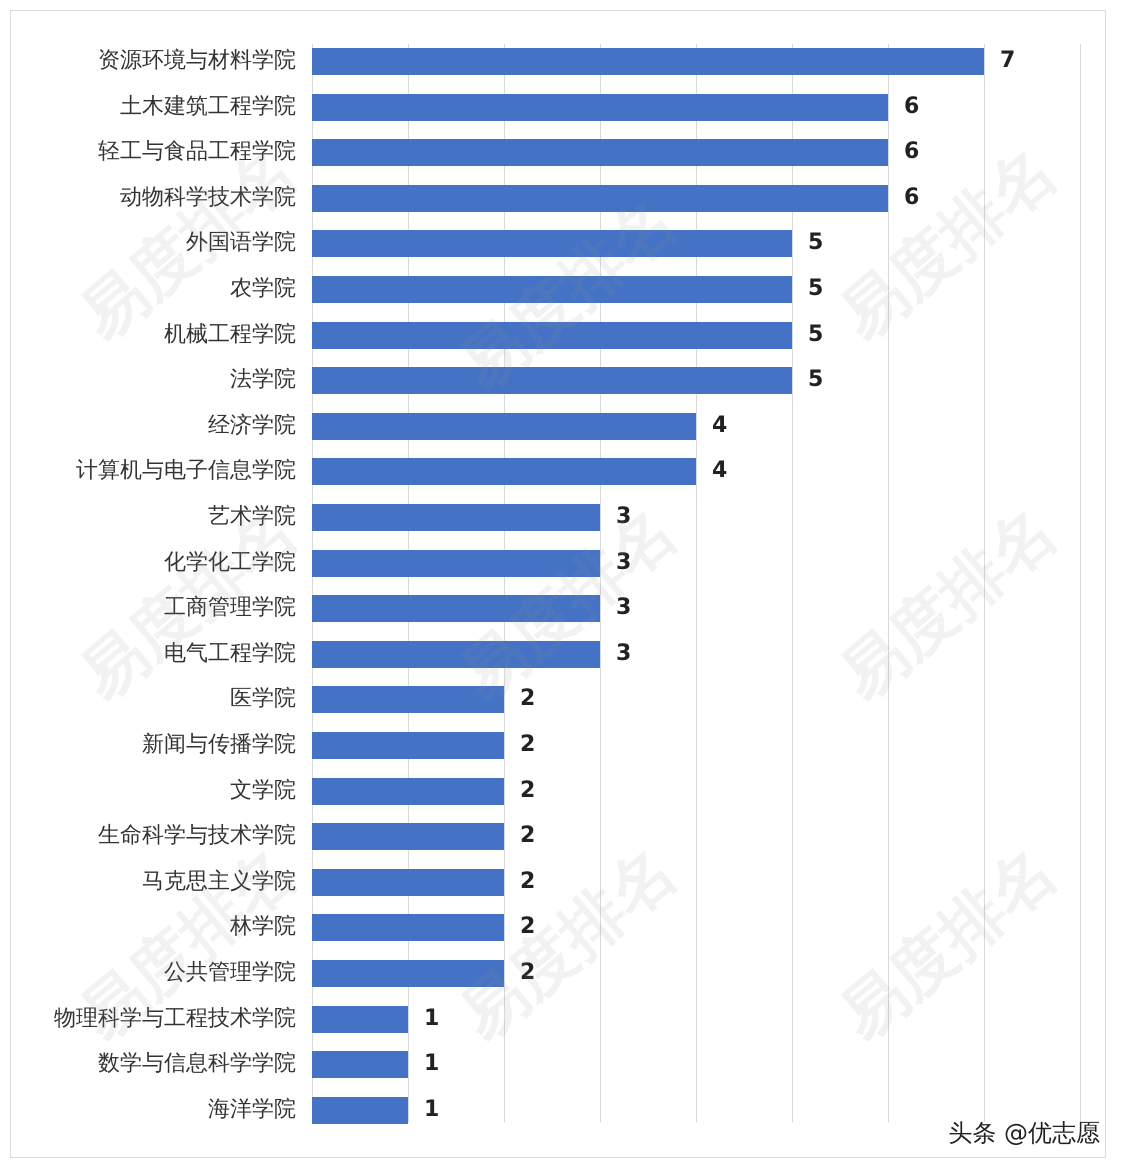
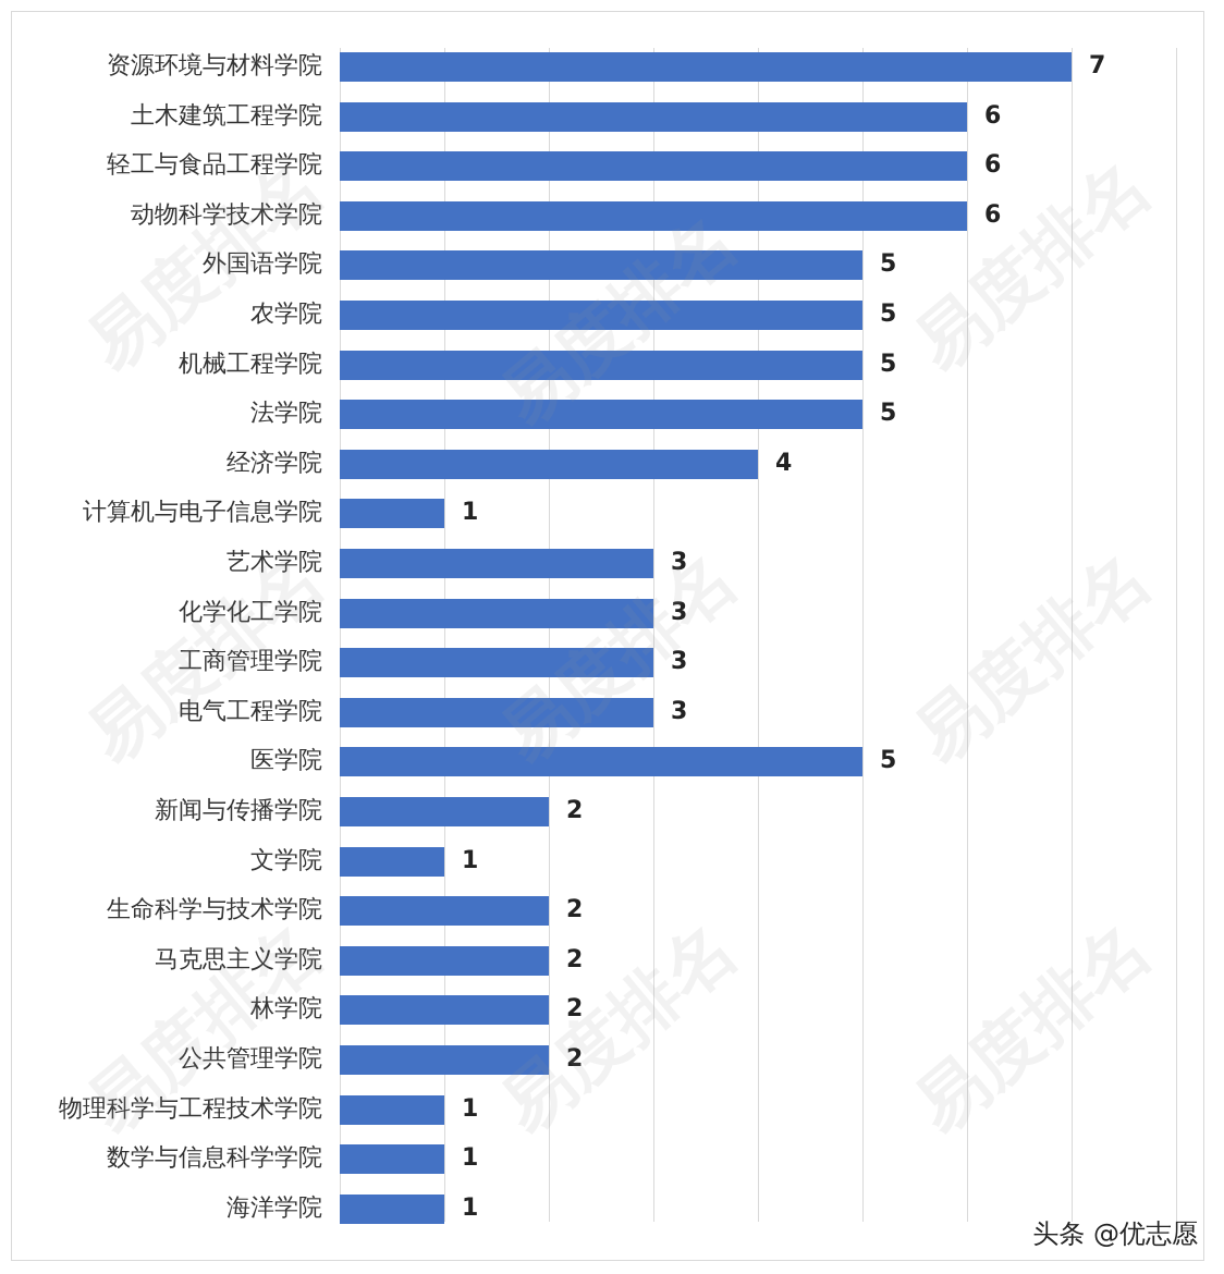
计算机与电子信息学院: 4 -> 1
医学院: 2 -> 5
文学院: 2 -> 1
